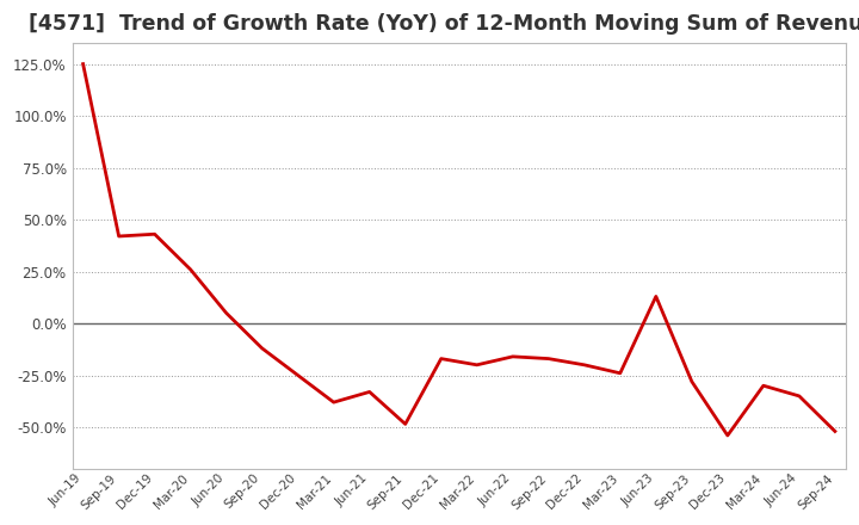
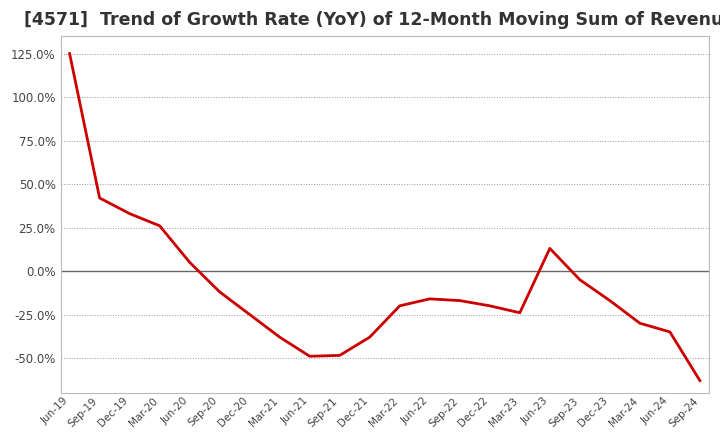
Dec-19: 43% -> 33%
Jun-21: -33% -> -49%
Dec-21: -17% -> -38%
Sep-23: -28% -> -5%
Dec-23: -54% -> -17%
Sep-24: -52% -> -63%
